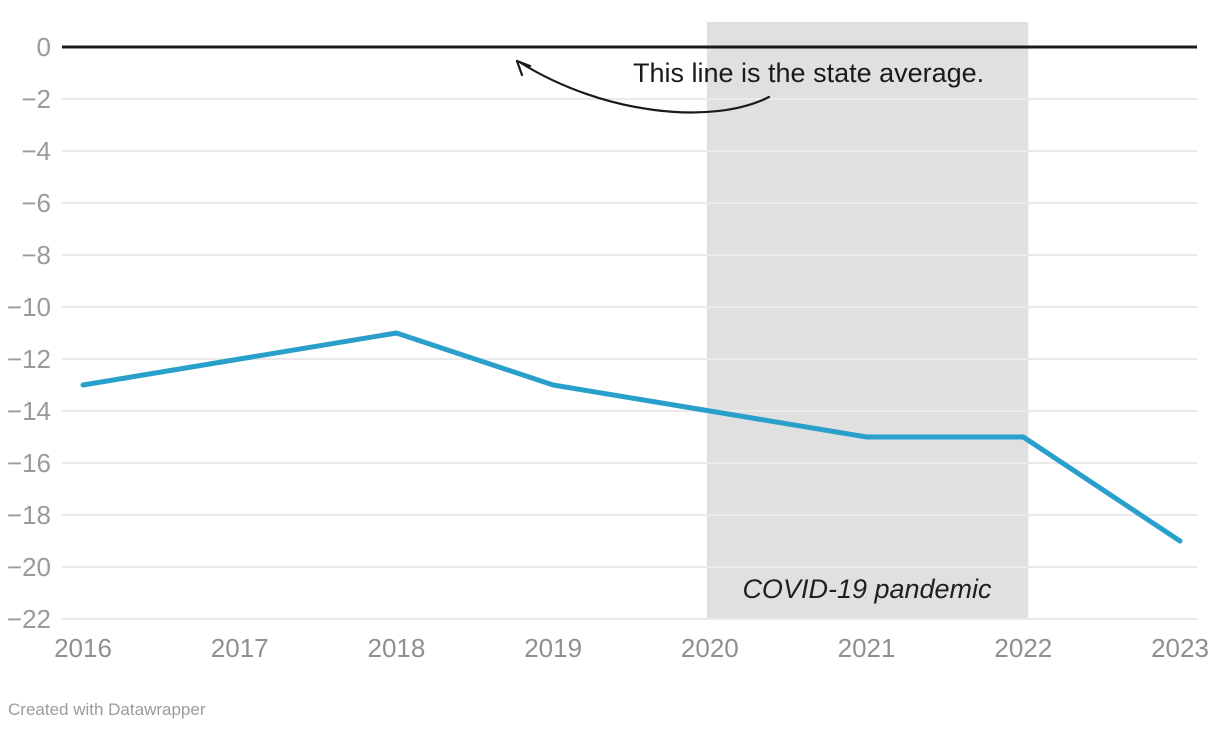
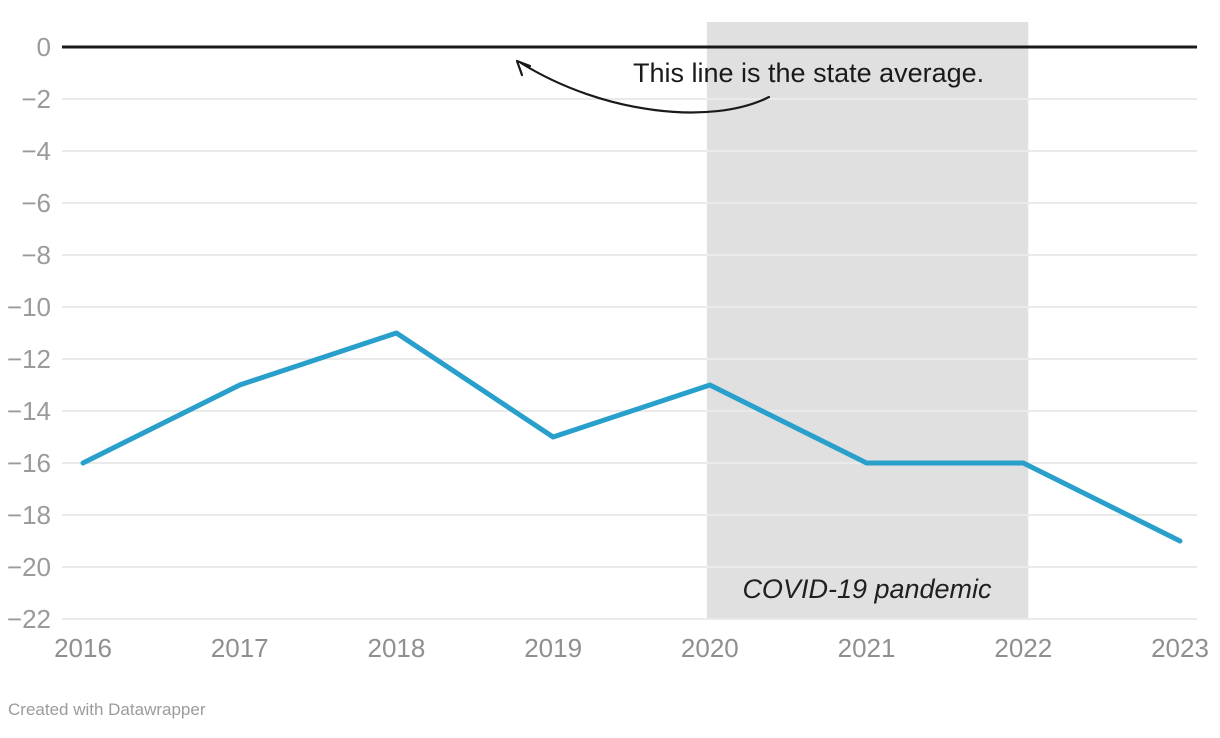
2016: -13 -> -16
2017: -12 -> -13
2019: -13 -> -15
2020: -14 -> -13
2021: -15 -> -16
2022: -15 -> -16
